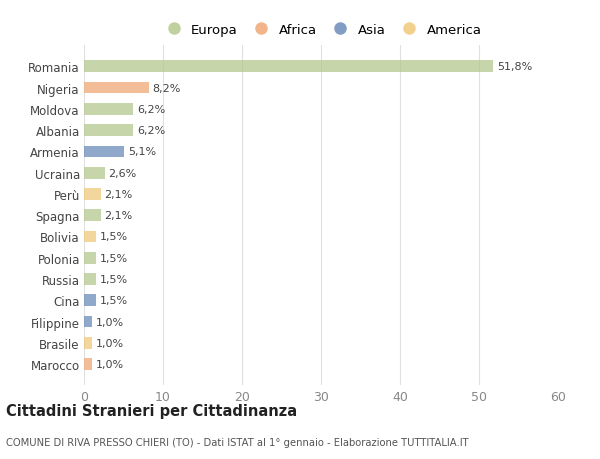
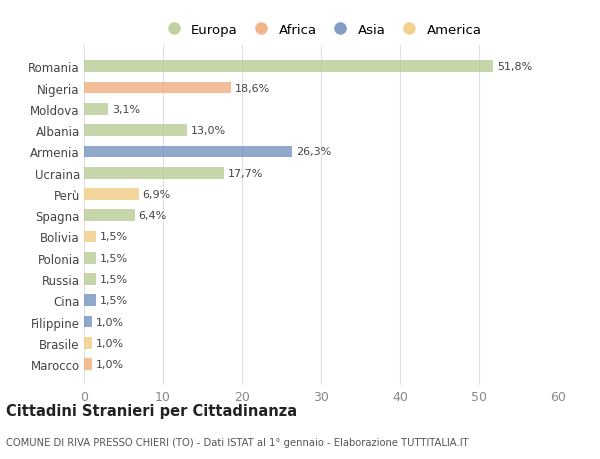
Nigeria: 8,2% -> 18,6%
Moldova: 6,2% -> 3,1%
Albania: 6,2% -> 13,0%
Armenia: 5,1% -> 26,3%
Ucraina: 2,6% -> 17,7%
Perù: 2,1% -> 6,9%
Spagna: 2,1% -> 6,4%
